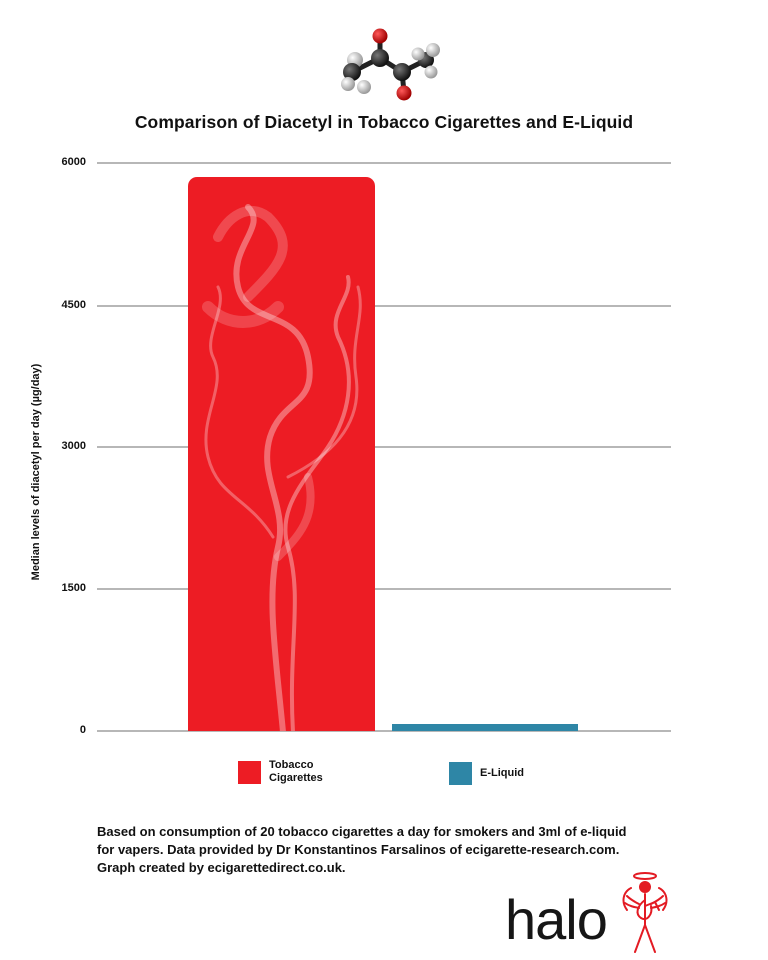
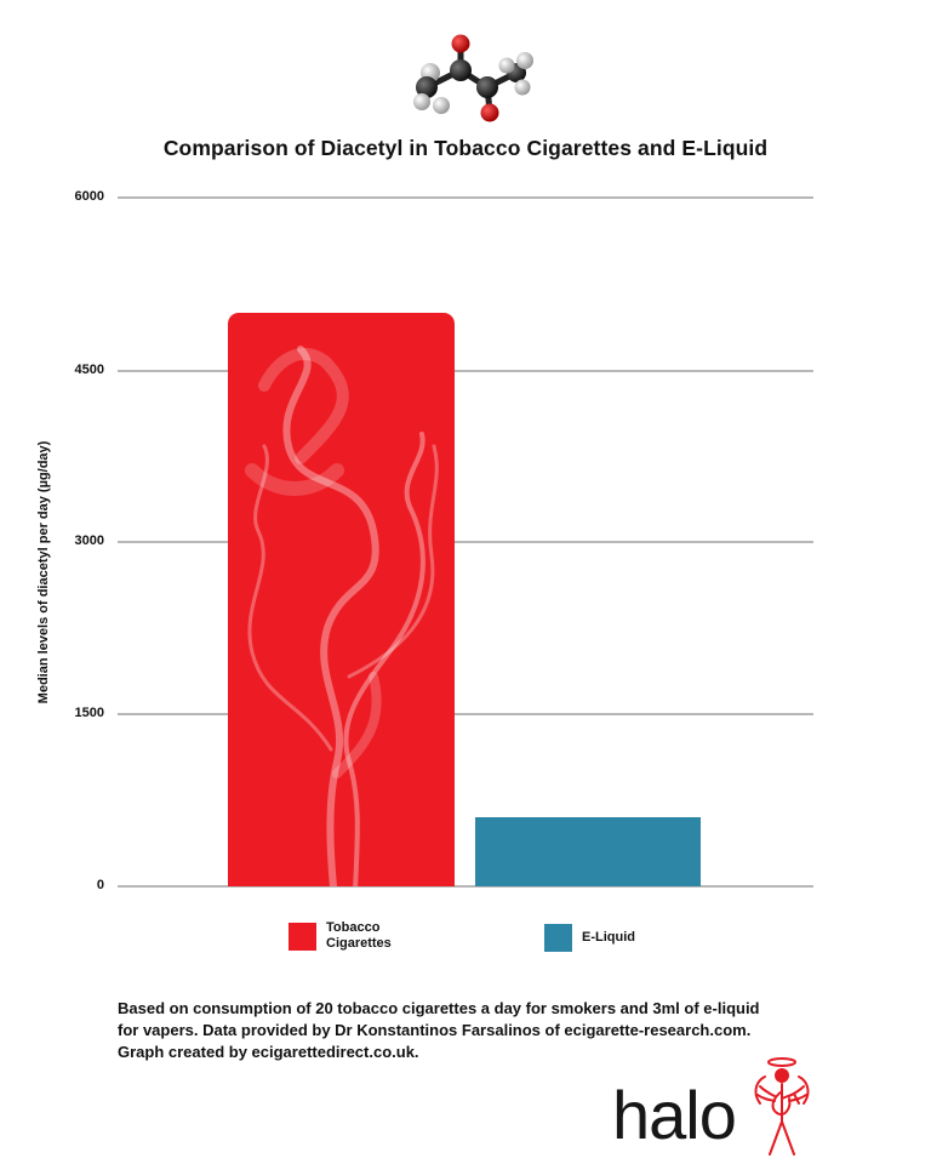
Tobacco Cigarettes: 5800 -> 5000
E-Liquid: 100 -> 600
